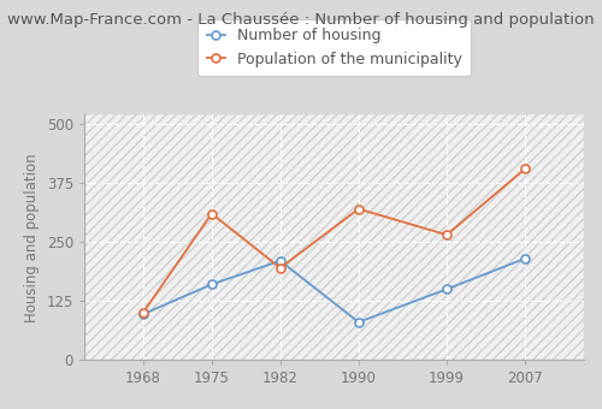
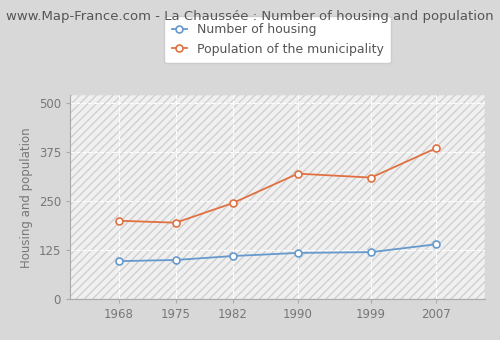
Population of the municipality/1968: 100 -> 200
Number of housing/1975: 160 -> 100
Population of the municipality/1975: 310 -> 195
Number of housing/1982: 210 -> 110
Population of the municipality/1982: 195 -> 245
Number of housing/1990: 80 -> 118
Number of housing/1999: 150 -> 120
Population of the municipality/1999: 265 -> 310
Number of housing/2007: 215 -> 140
Population of the municipality/2007: 405 -> 385
